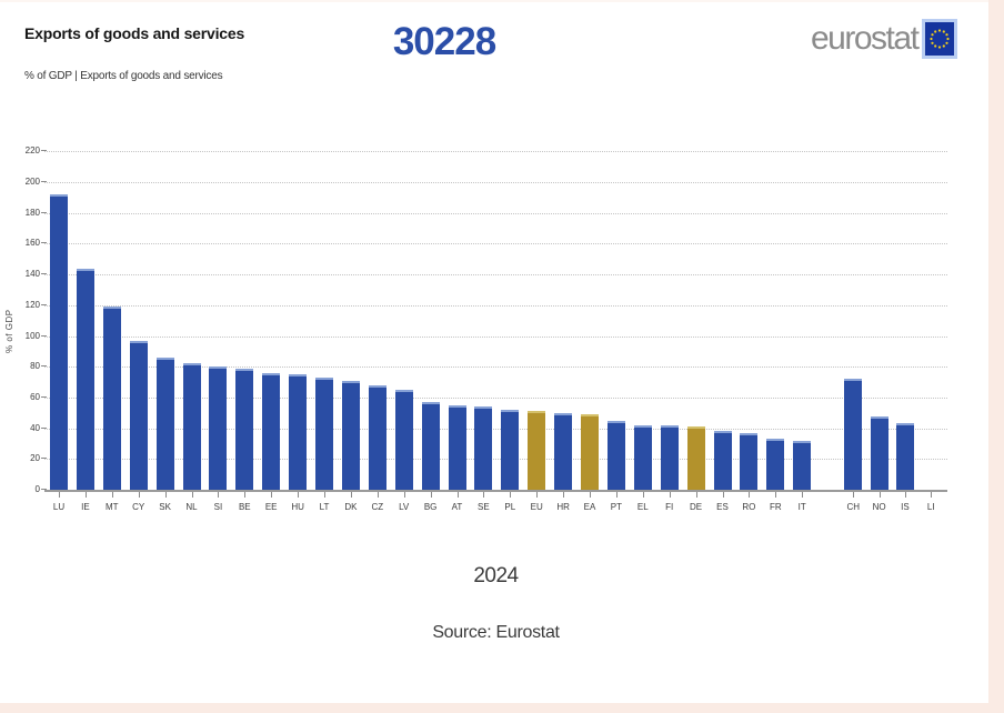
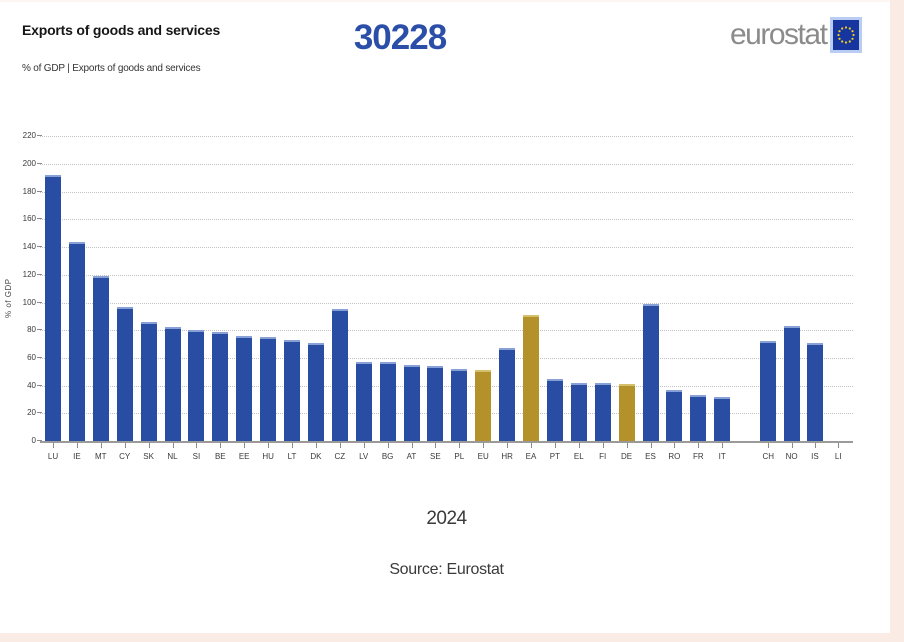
CZ: 68 -> 95
LV: 65 -> 57
HR: 50 -> 67
EA: 49 -> 91
ES: 38 -> 99
NO: 48 -> 83
IS: 43 -> 71
